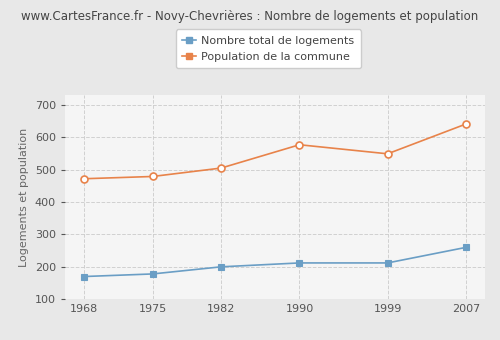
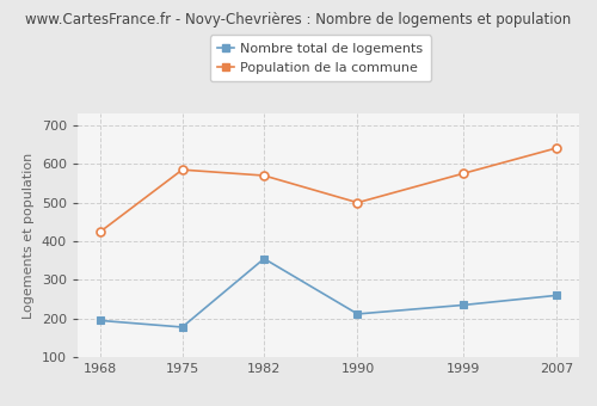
Nombre total de logements/1968: 170 -> 195
Population de la commune/1968: 472 -> 425
Population de la commune/1975: 479 -> 585
Nombre total de logements/1982: 200 -> 355
Population de la commune/1982: 505 -> 570
Population de la commune/1990: 577 -> 500
Nombre total de logements/1999: 212 -> 235
Population de la commune/1999: 549 -> 575
